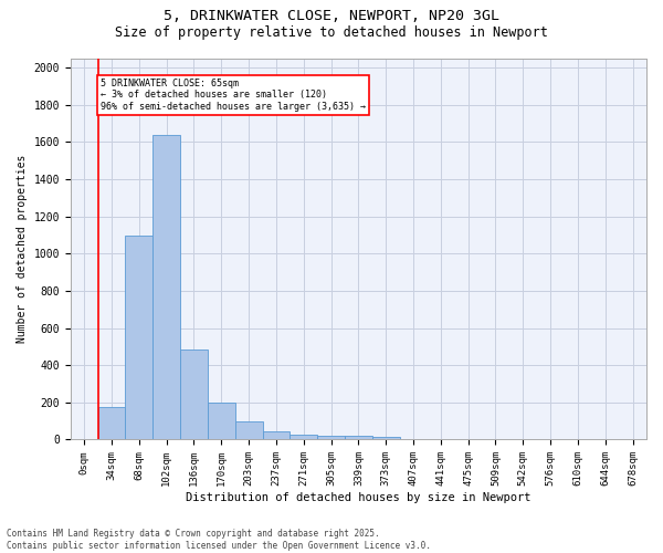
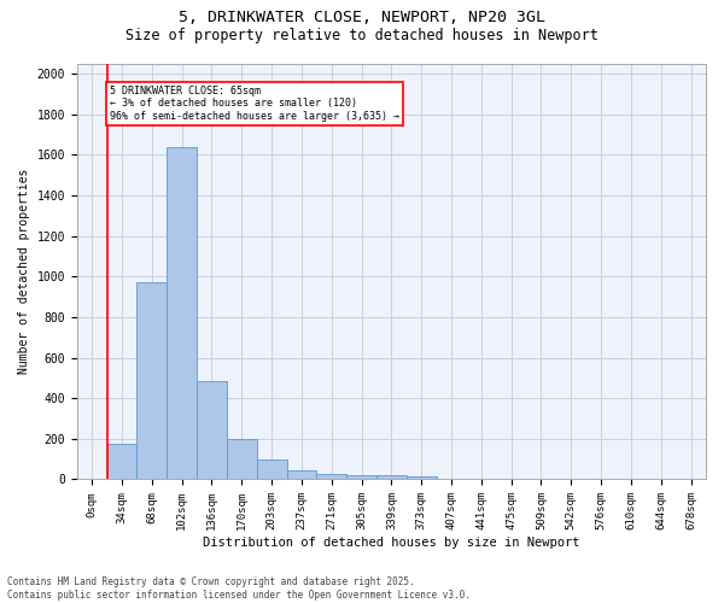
68sqm: 1100 -> 970
